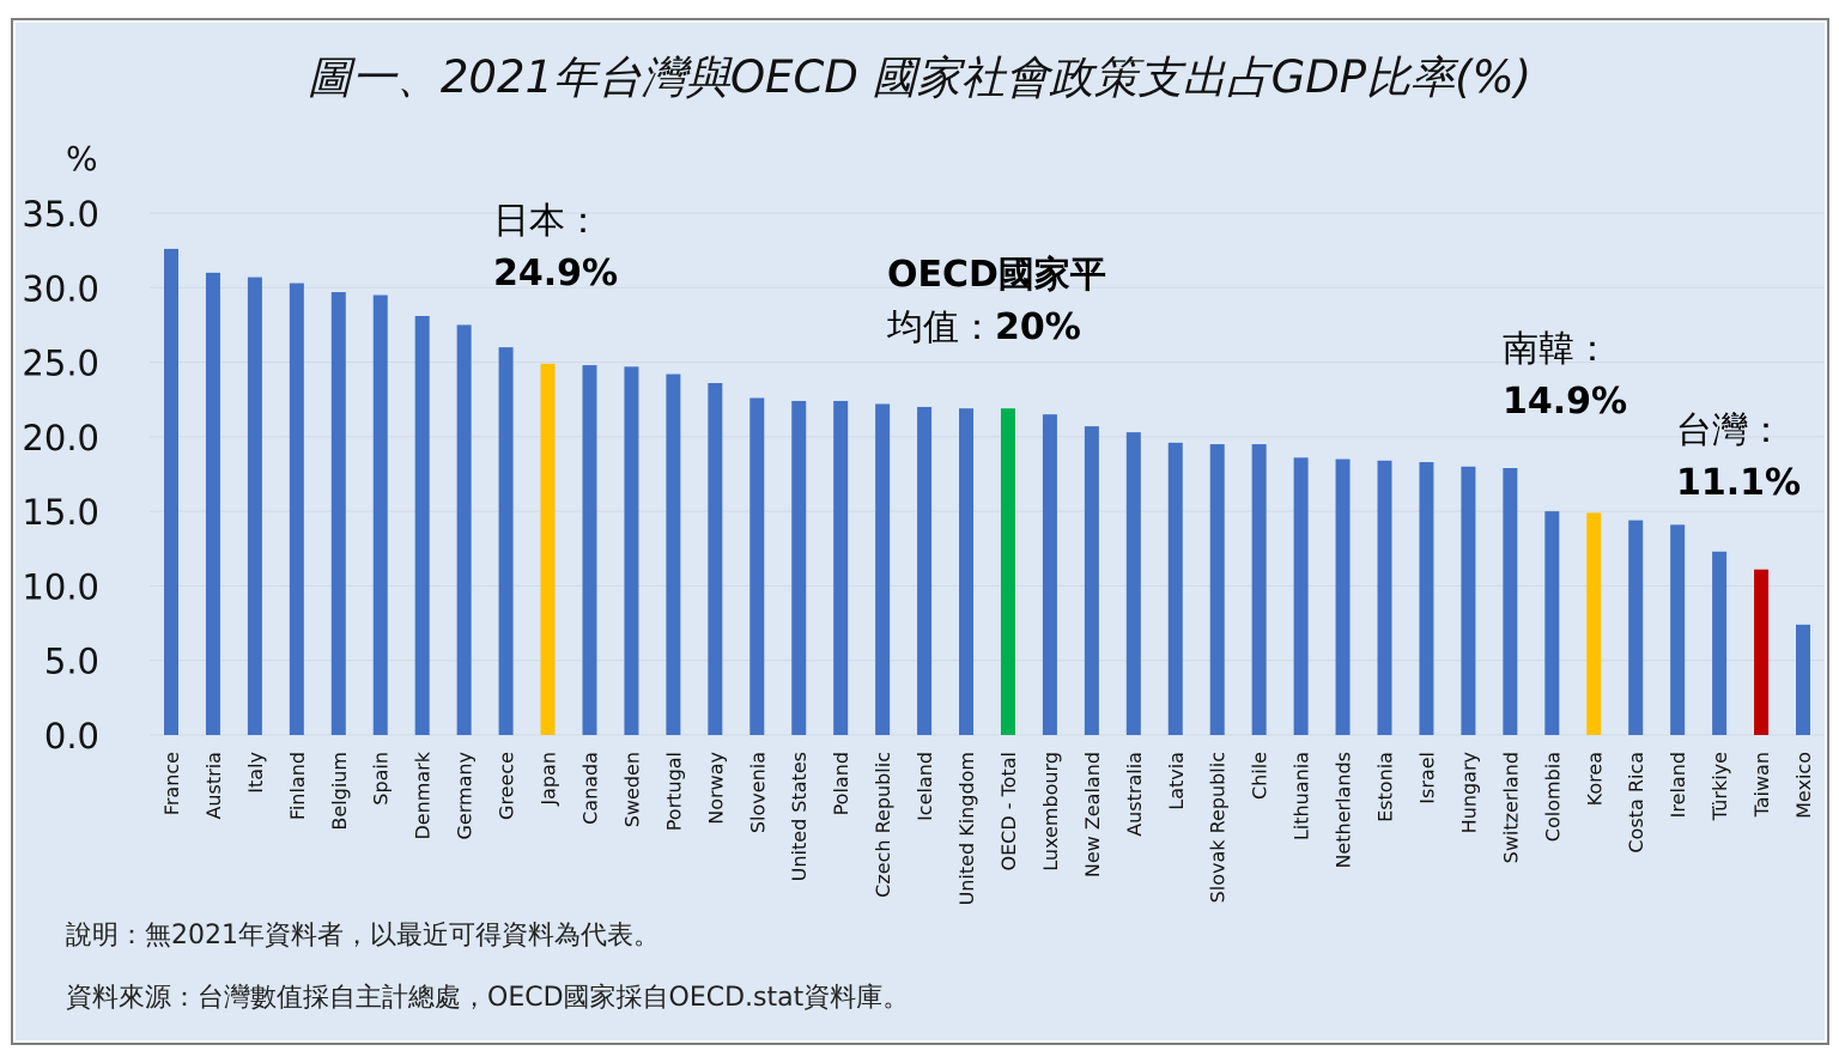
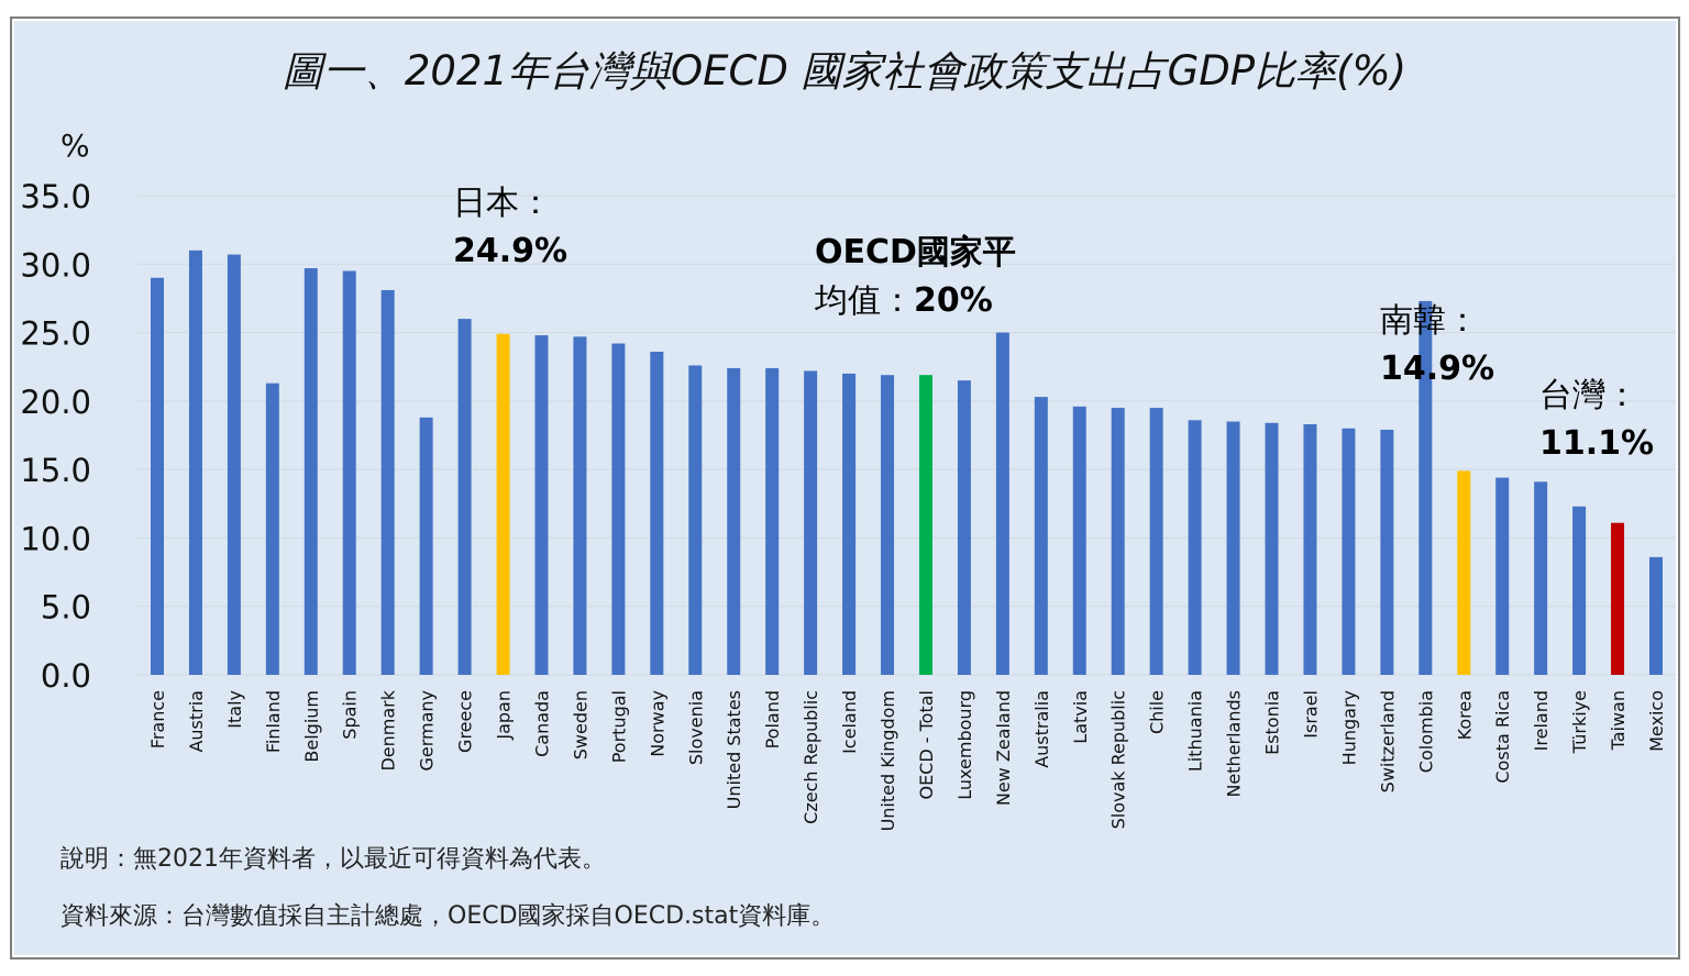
France: 32.6 -> 29.0
Finland: 30.3 -> 21.3
Germany: 27.5 -> 18.8
New Zealand: 20.7 -> 25.0
Colombia: 15.0 -> 27.3
Mexico: 7.4 -> 8.6
